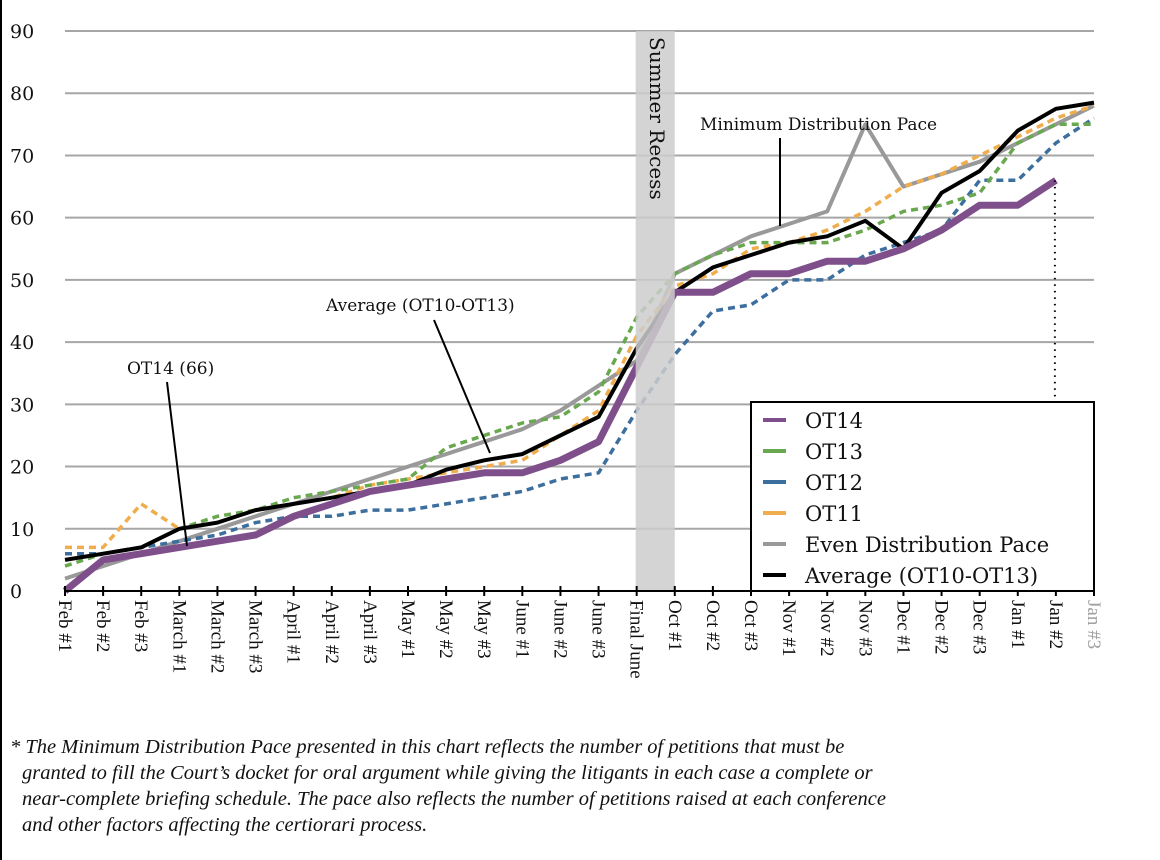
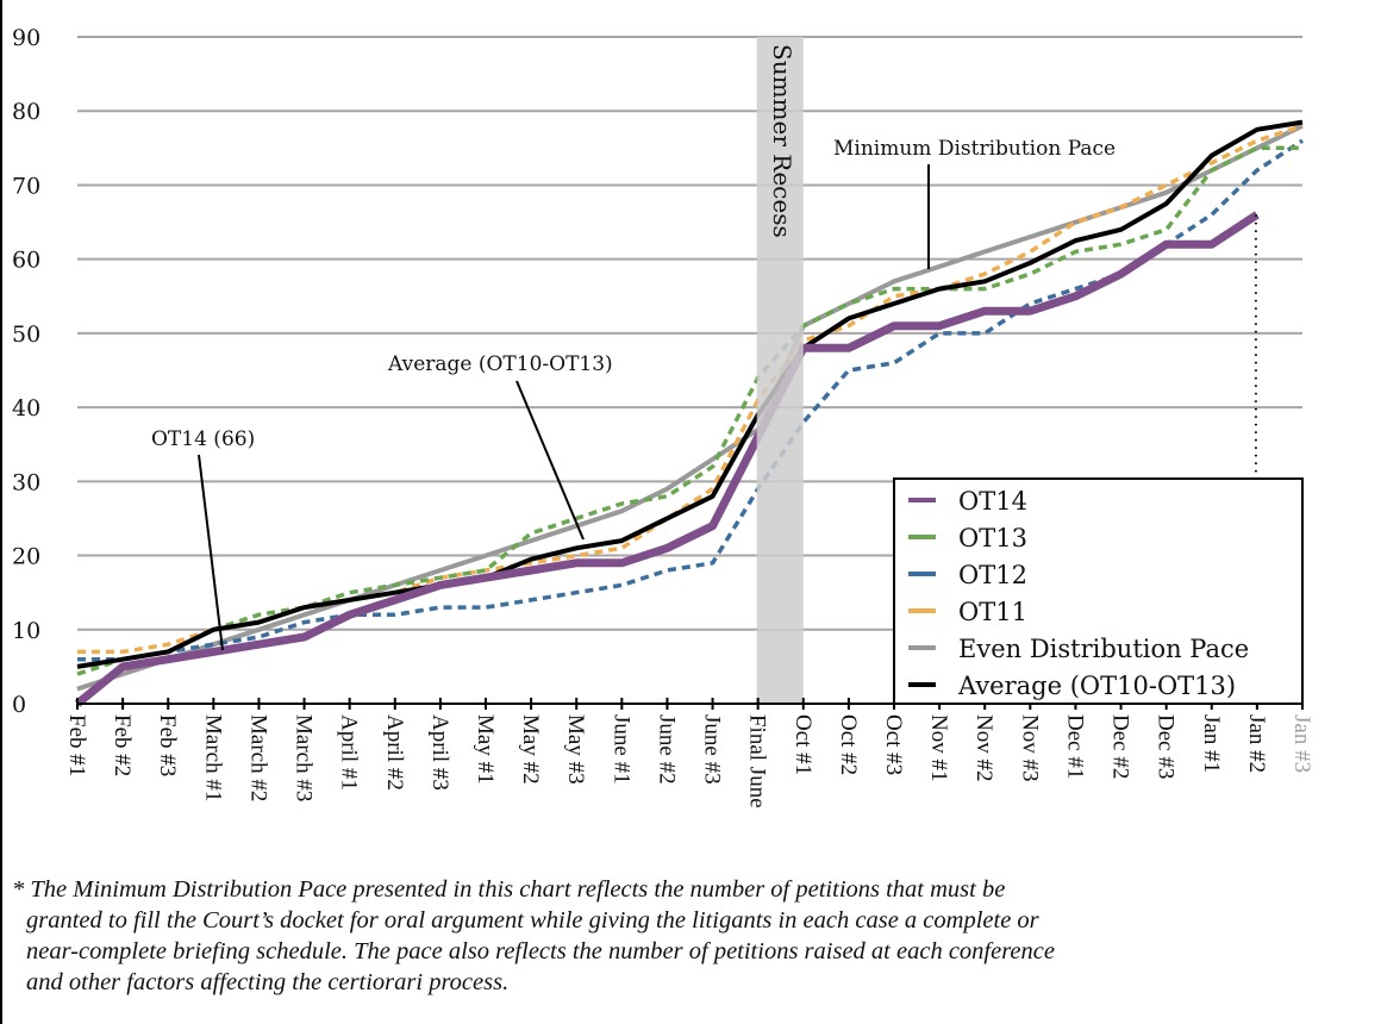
OT11/Feb #3: 14 -> 8
Even Distribution Pace/Nov #3: 75 -> 63
Average (OT10-OT13)/Dec #1: 55 -> 62
OT12/Dec #3: 66 -> 62
